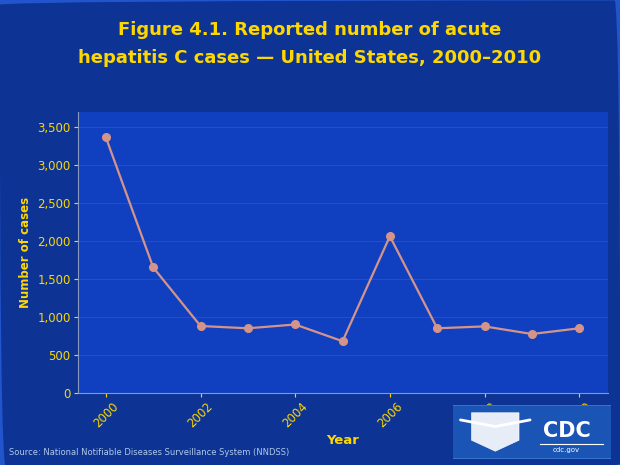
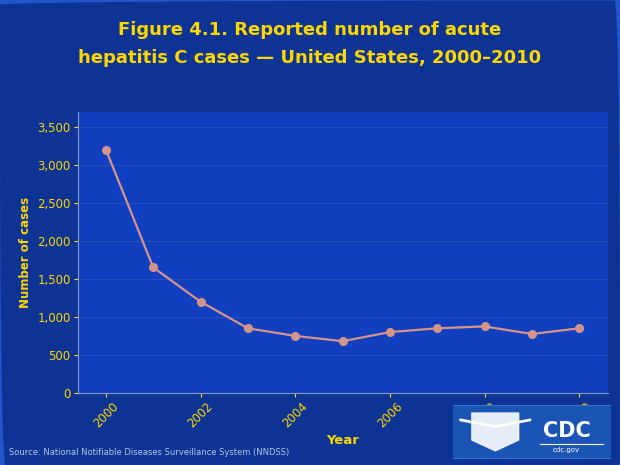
2000: 3,360 -> 3,200
2002: 880 -> 1,200
2004: 900 -> 750
2006: 2,060 -> 800
